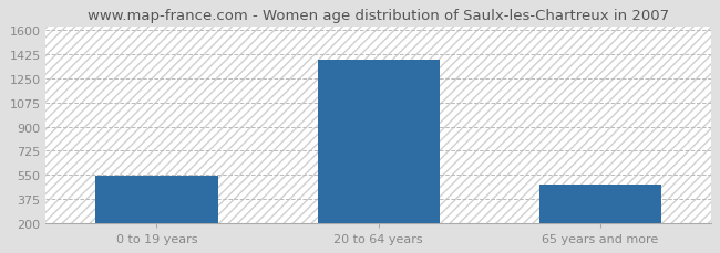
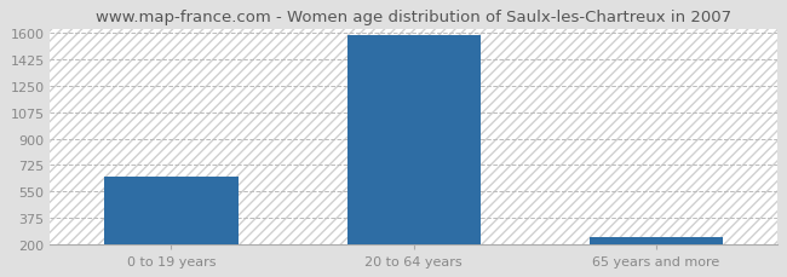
0 to 19 years: 540 -> 650
20 to 64 years: 1390 -> 1590
65 years and more: 480 -> 240
